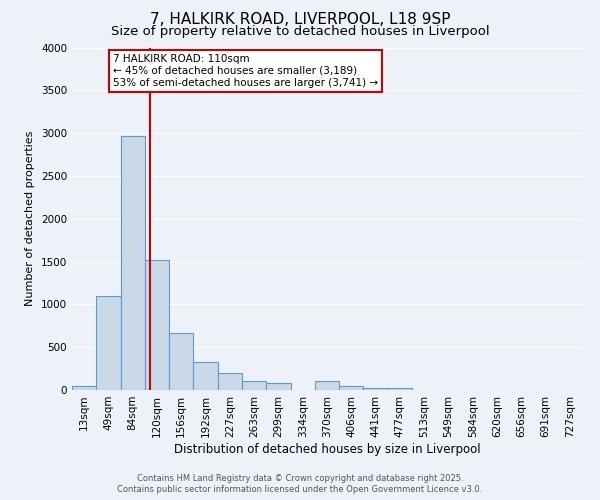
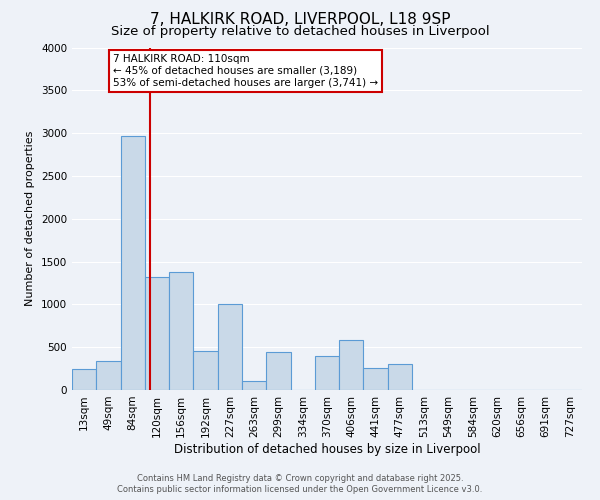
13sqm: 50 -> 240
49sqm: 1100 -> 340
120sqm: 1520 -> 1320
156sqm: 660 -> 1380
192sqm: 330 -> 460
227sqm: 200 -> 1000
299sqm: 80 -> 440
370sqm: 100 -> 400
406sqm: 50 -> 580
441sqm: 20 -> 260
477sqm: 20 -> 300
